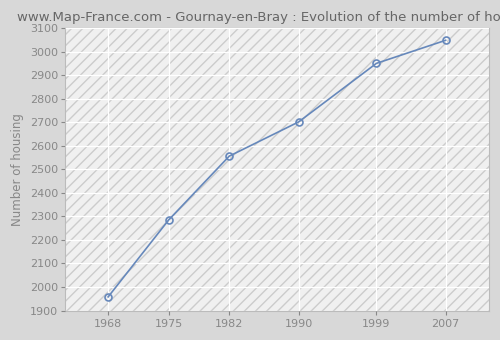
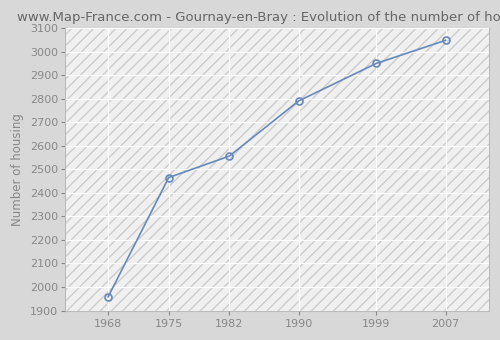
1975: 2285 -> 2465
1990: 2701 -> 2790
